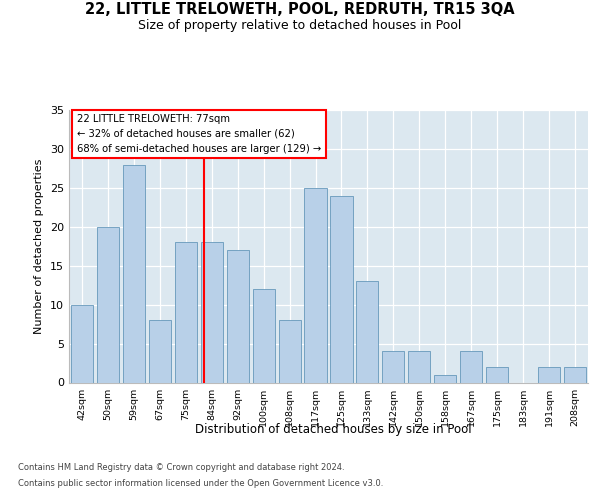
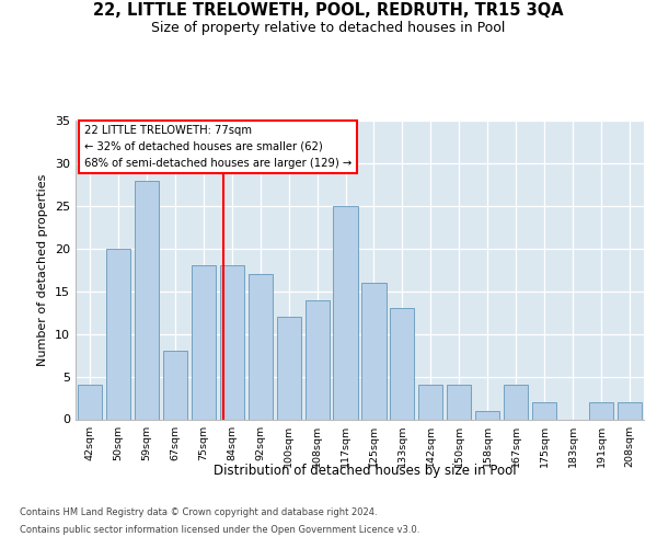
42sqm: 10 -> 4
108sqm: 8 -> 14
125sqm: 24 -> 16
